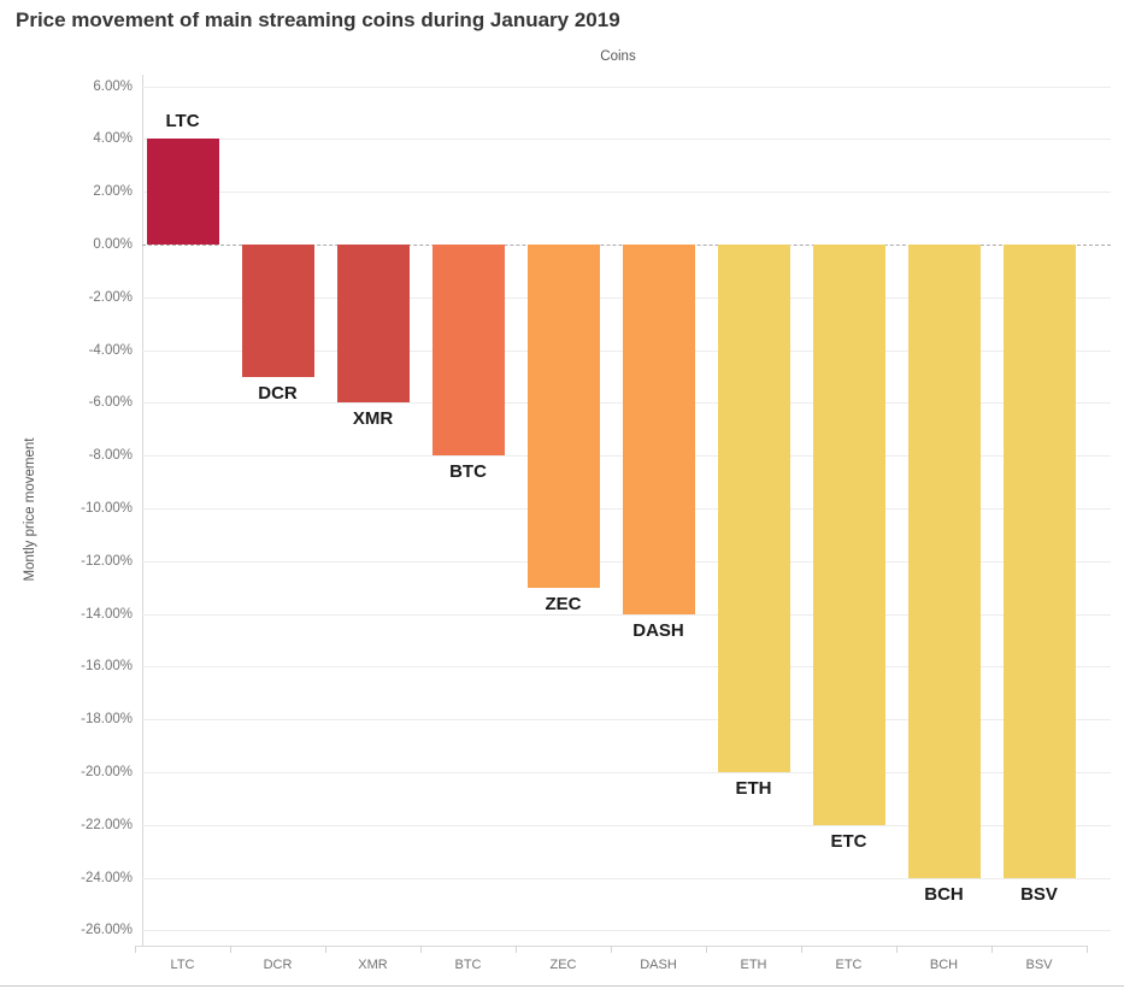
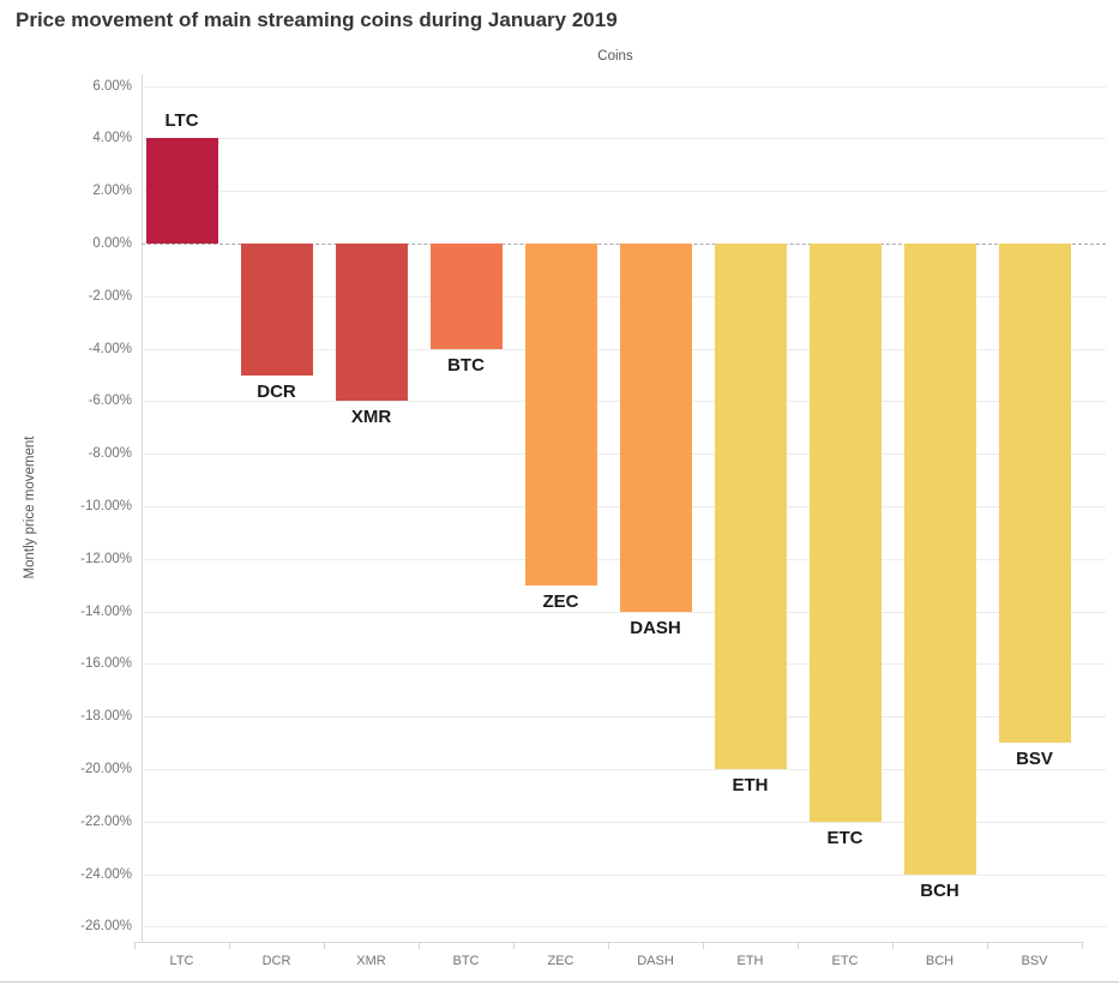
BTC: -8% -> -4%
BSV: -24% -> -19%
